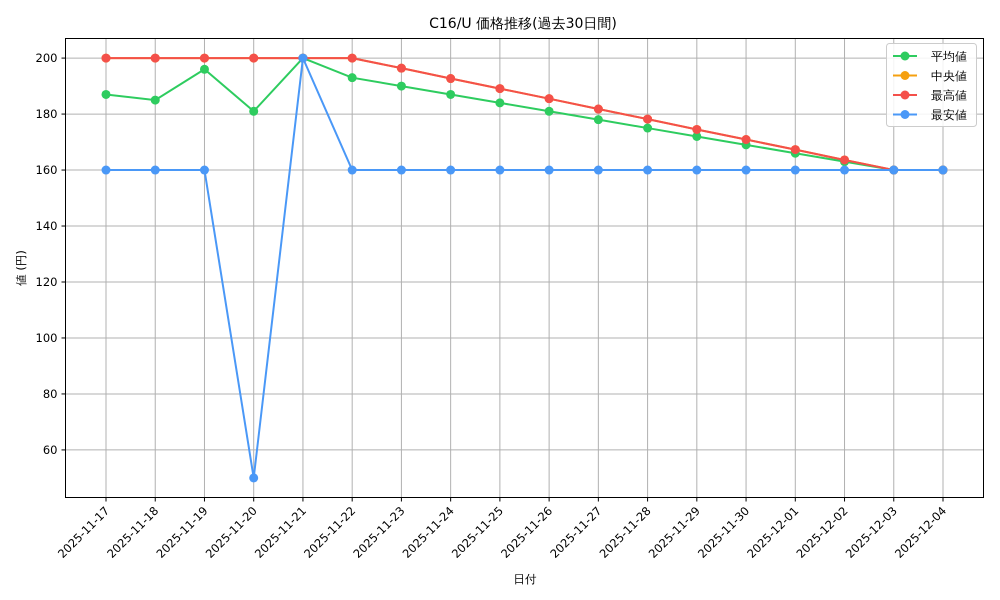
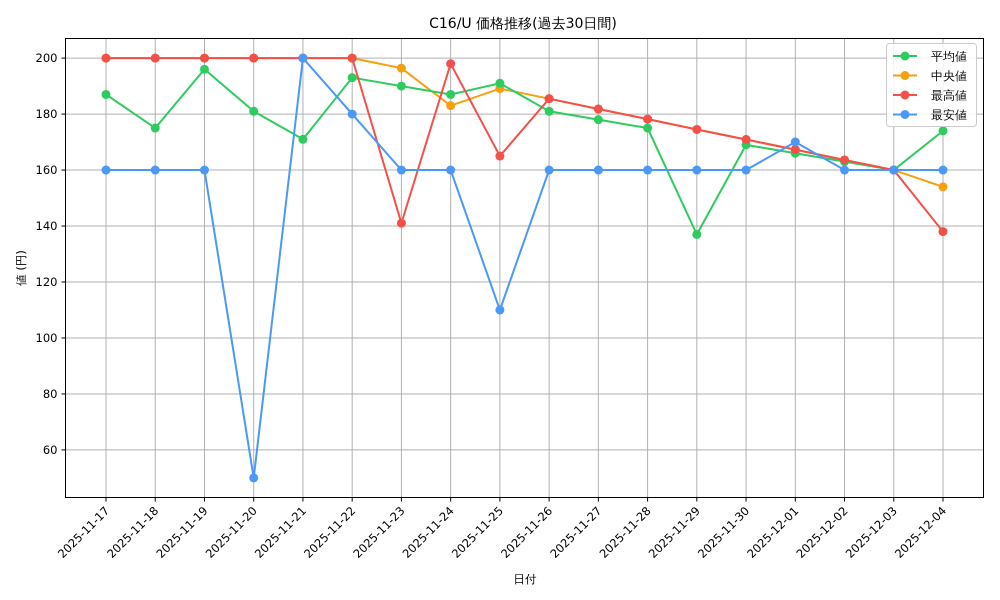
平均値/2025-11-18: 185 -> 175
平均値/2025-11-21: 200 -> 171
最安値/2025-11-22: 160 -> 180
最高値/2025-11-23: 196 -> 141
中央値/2025-11-24: 193 -> 183
最高値/2025-11-24: 193 -> 198
平均値/2025-11-25: 184 -> 191
最高値/2025-11-25: 189 -> 165
最安値/2025-11-25: 160 -> 110
平均値/2025-11-29: 172 -> 137
最安値/2025-12-01: 160 -> 170
平均値/2025-12-04: 160 -> 174
中央値/2025-12-04: 160 -> 154
最高値/2025-12-04: 160 -> 138
